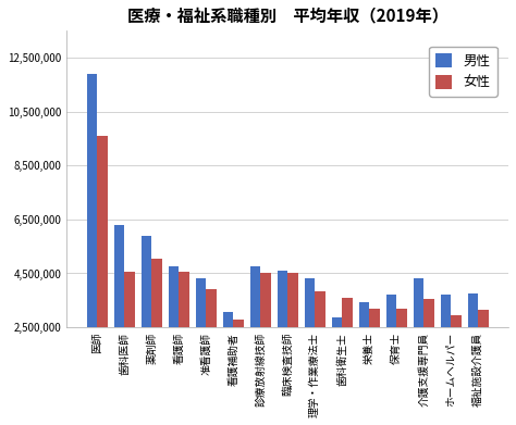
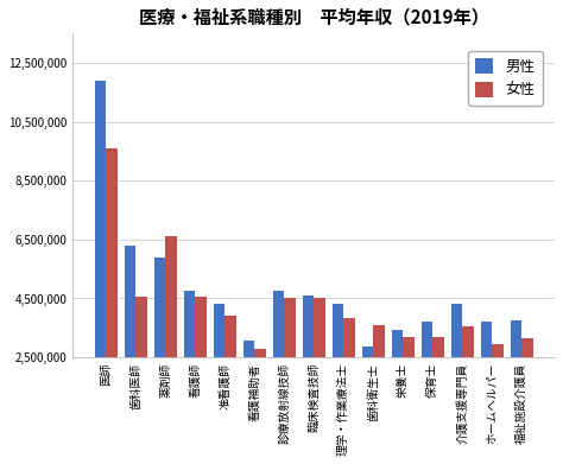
女性/薬剤師: 5,050,000 -> 6,600,000
